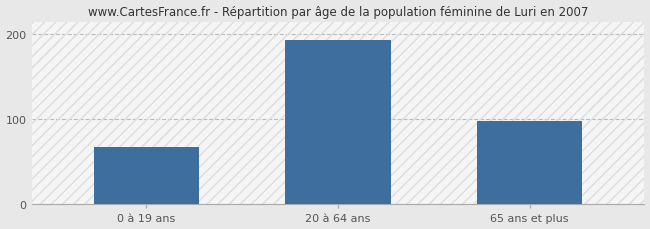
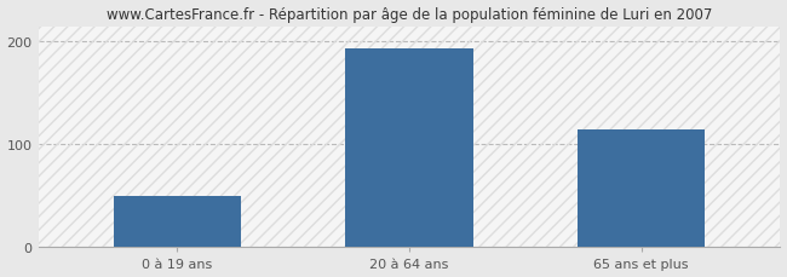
0 à 19 ans: 68 -> 50
65 ans et plus: 98 -> 115
